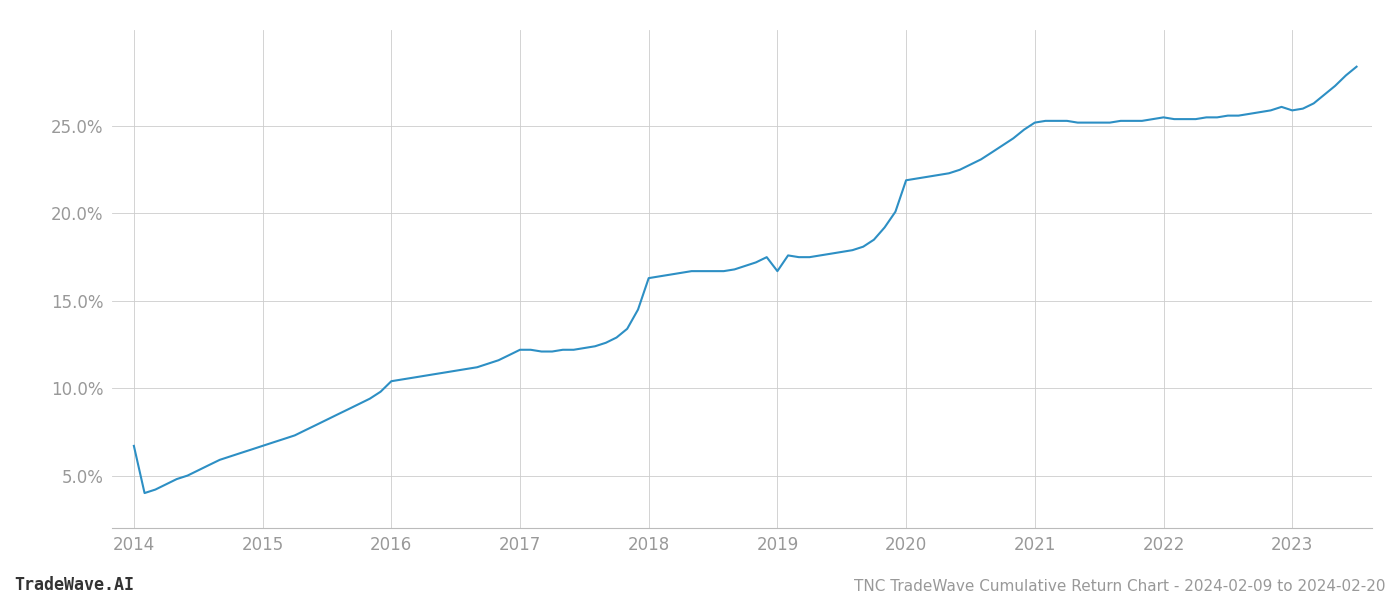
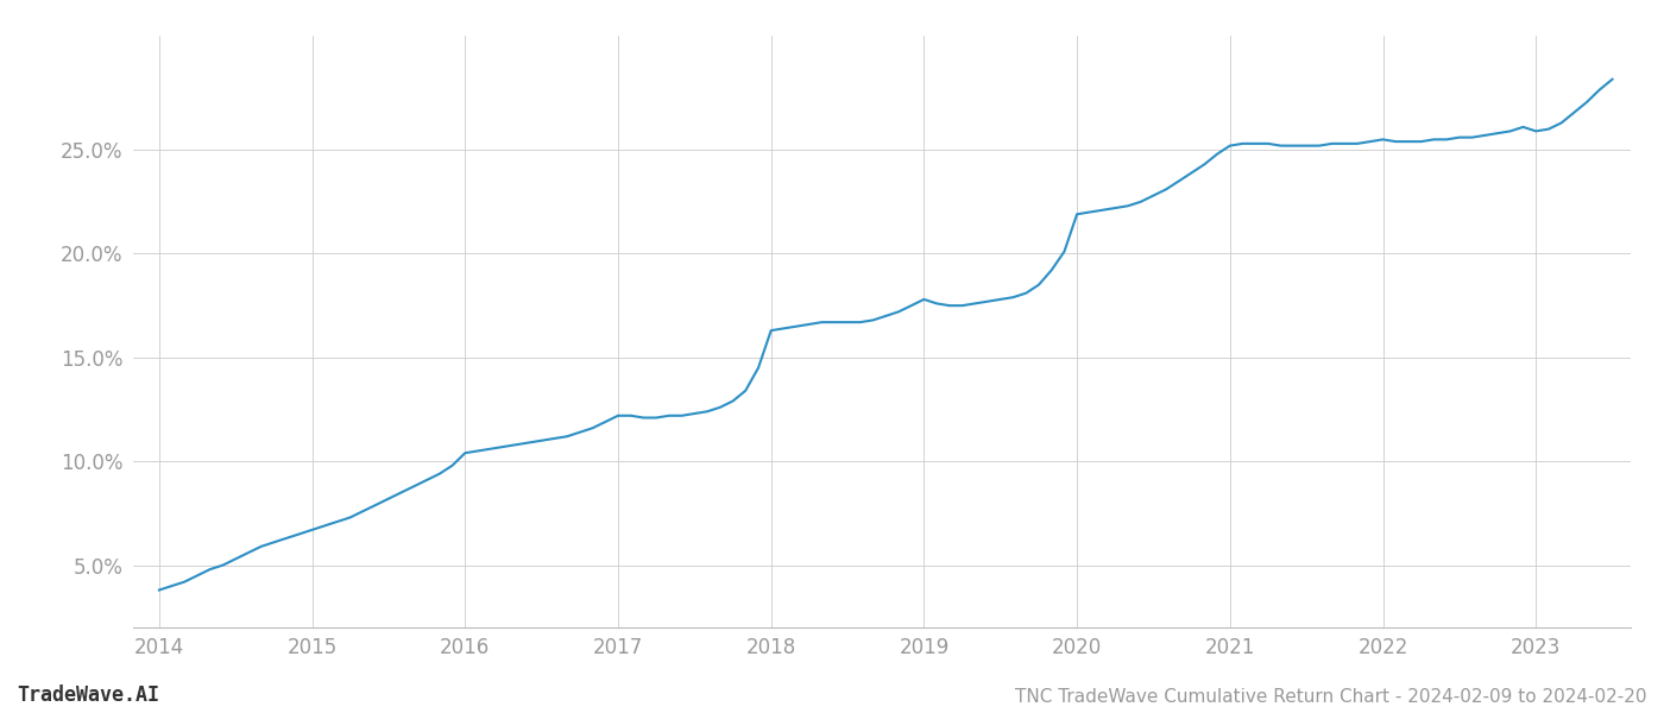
2014: 6.7% -> 3.8%
2019: 16.7% -> 17.8%
